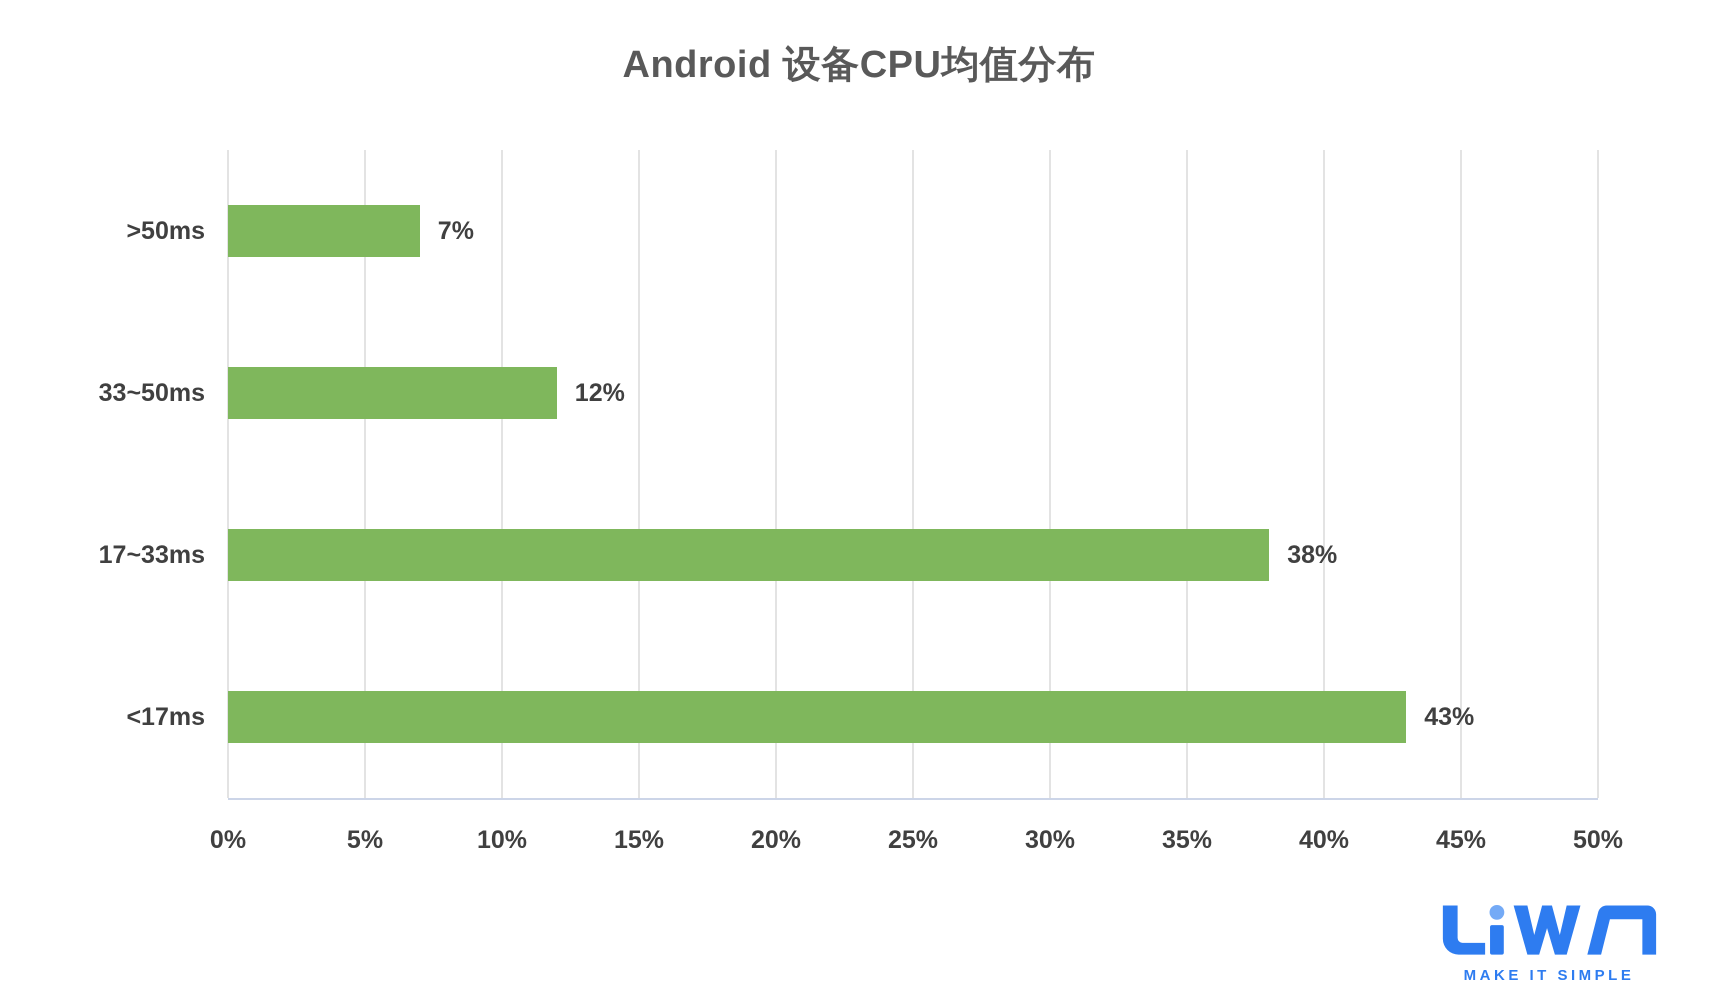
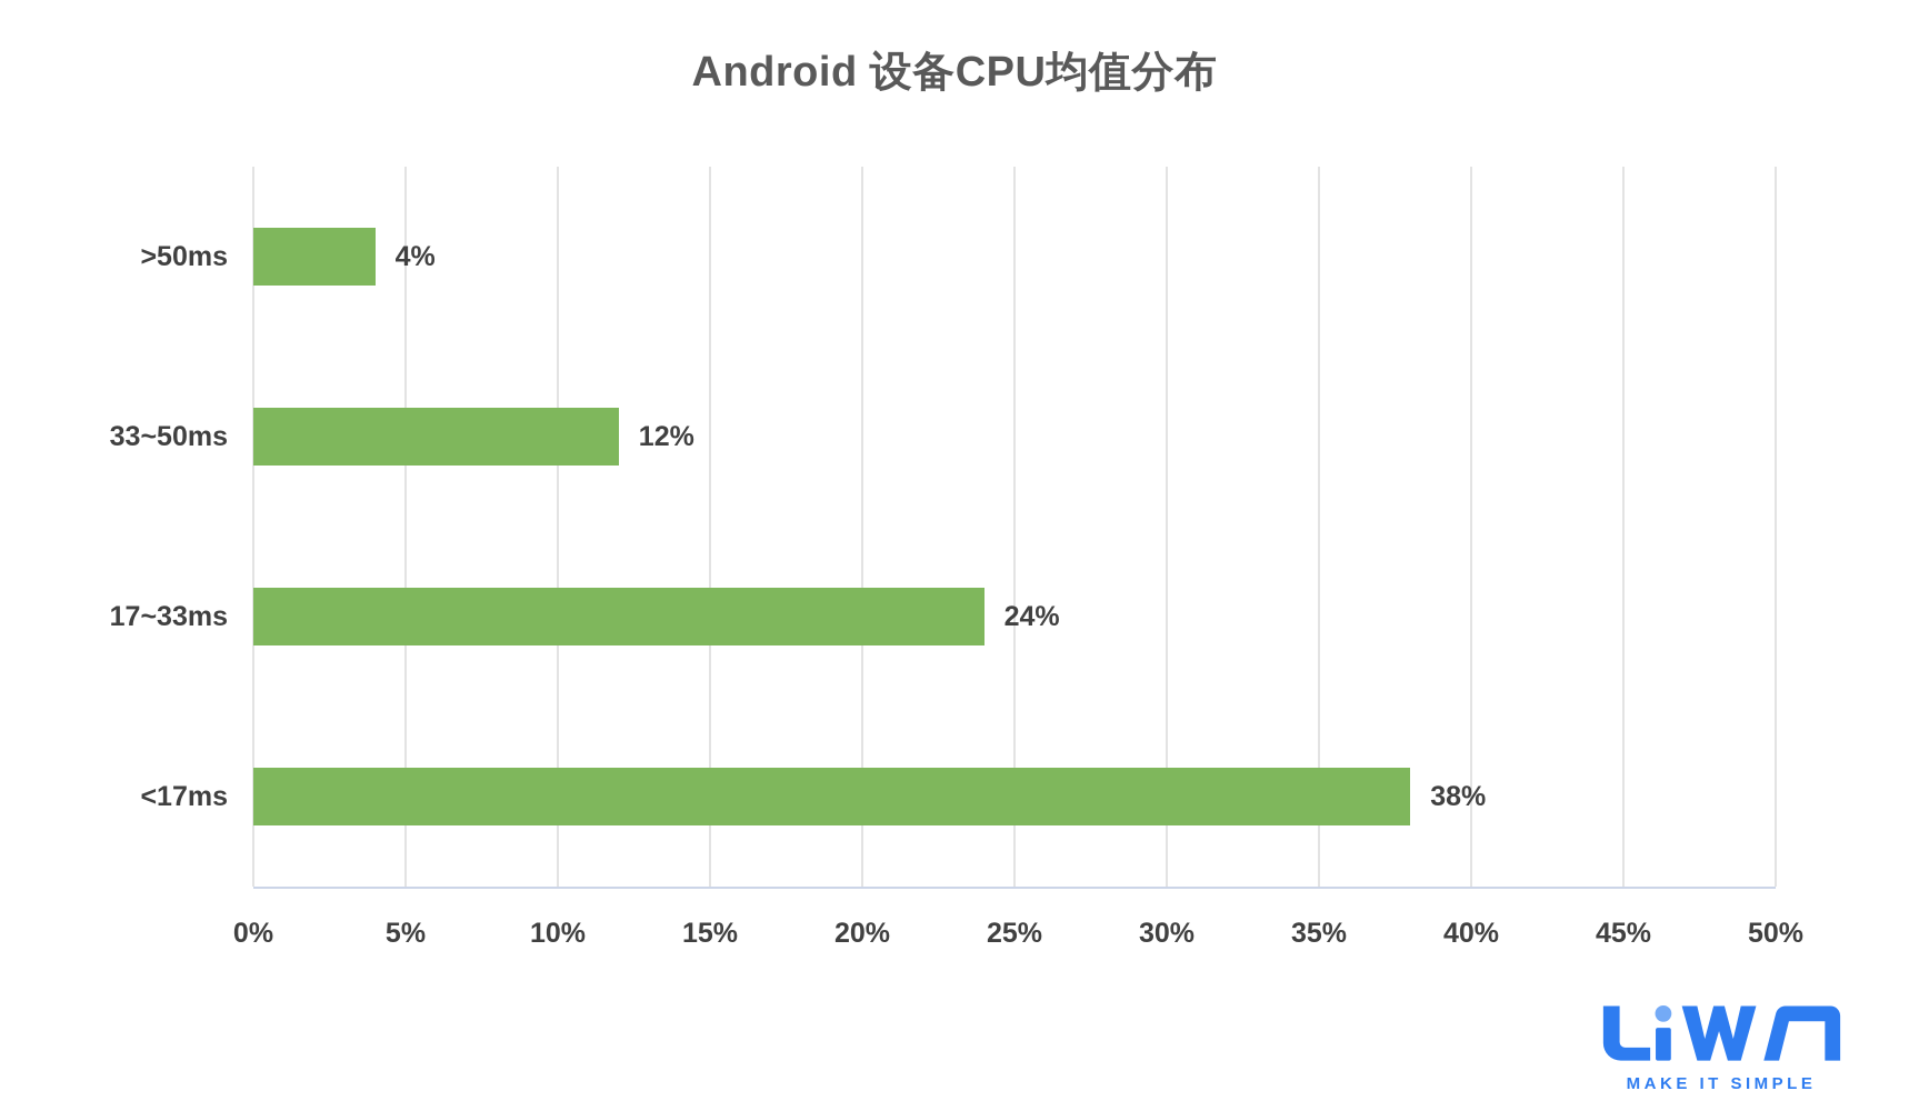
>50ms: 7% -> 4%
17~33ms: 38% -> 24%
<17ms: 43% -> 38%
